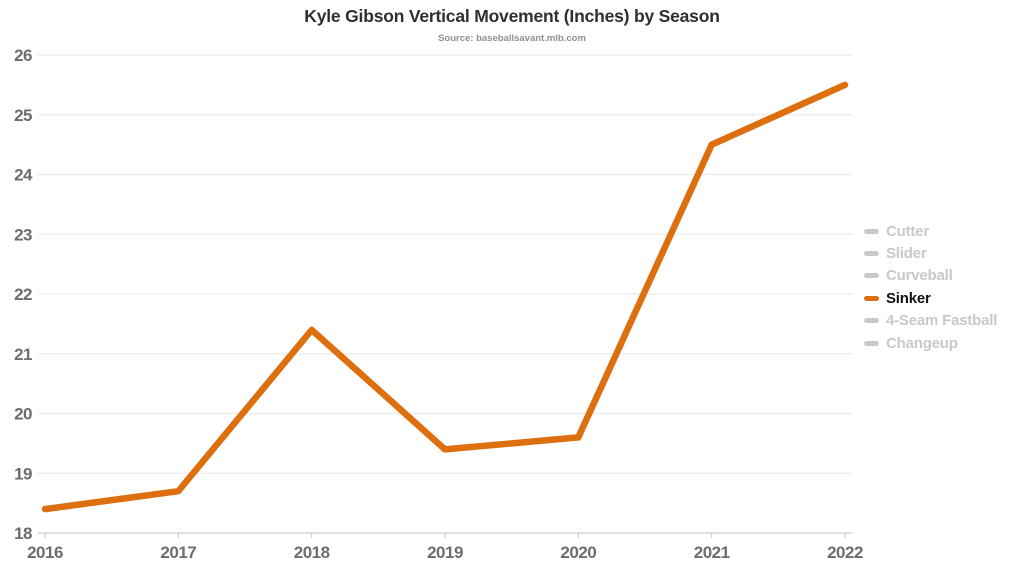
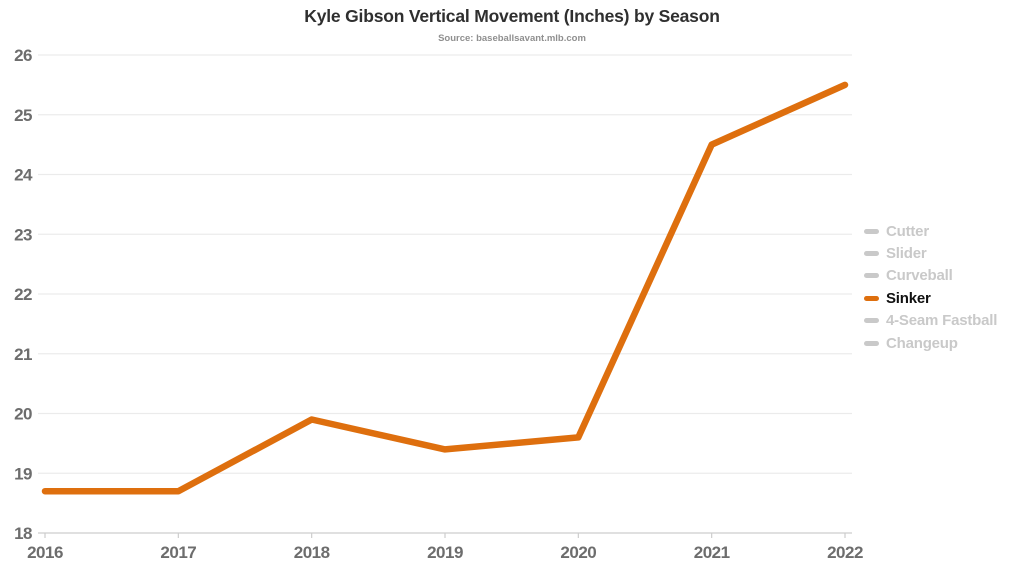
2016: 18.4 -> 18.7
2018: 21.4 -> 19.9
